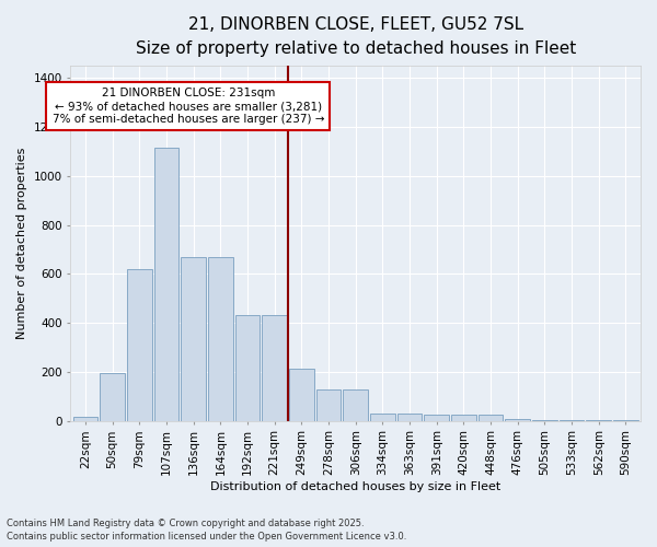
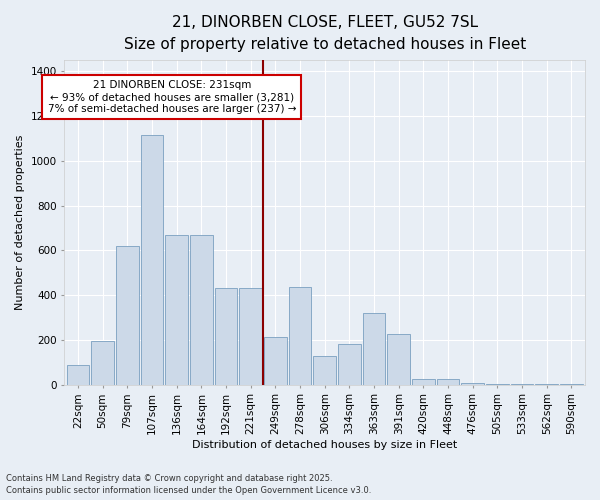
22sqm: 15 -> 90
278sqm: 130 -> 435
334sqm: 30 -> 180
363sqm: 30 -> 320
391sqm: 25 -> 225
